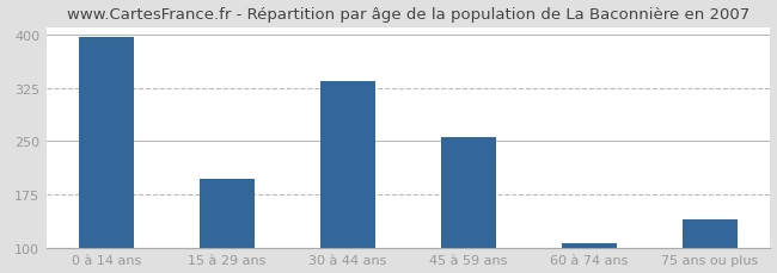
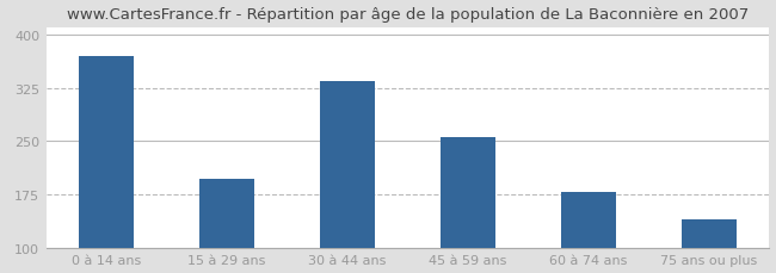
0 à 14 ans: 397 -> 370
60 à 74 ans: 107 -> 178
